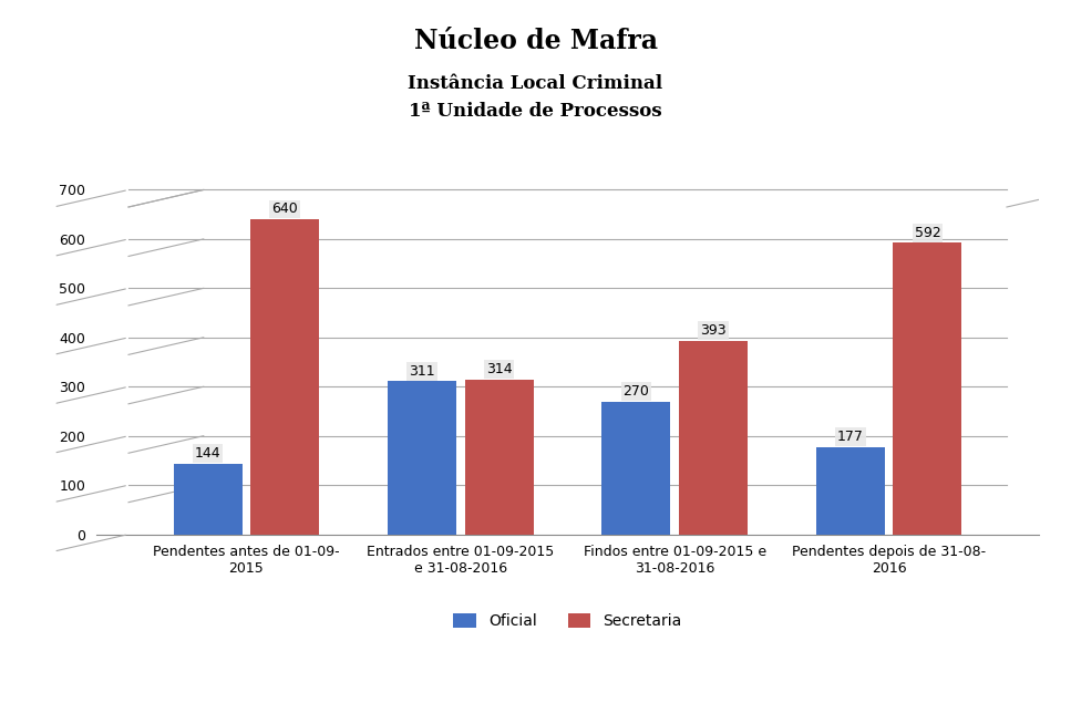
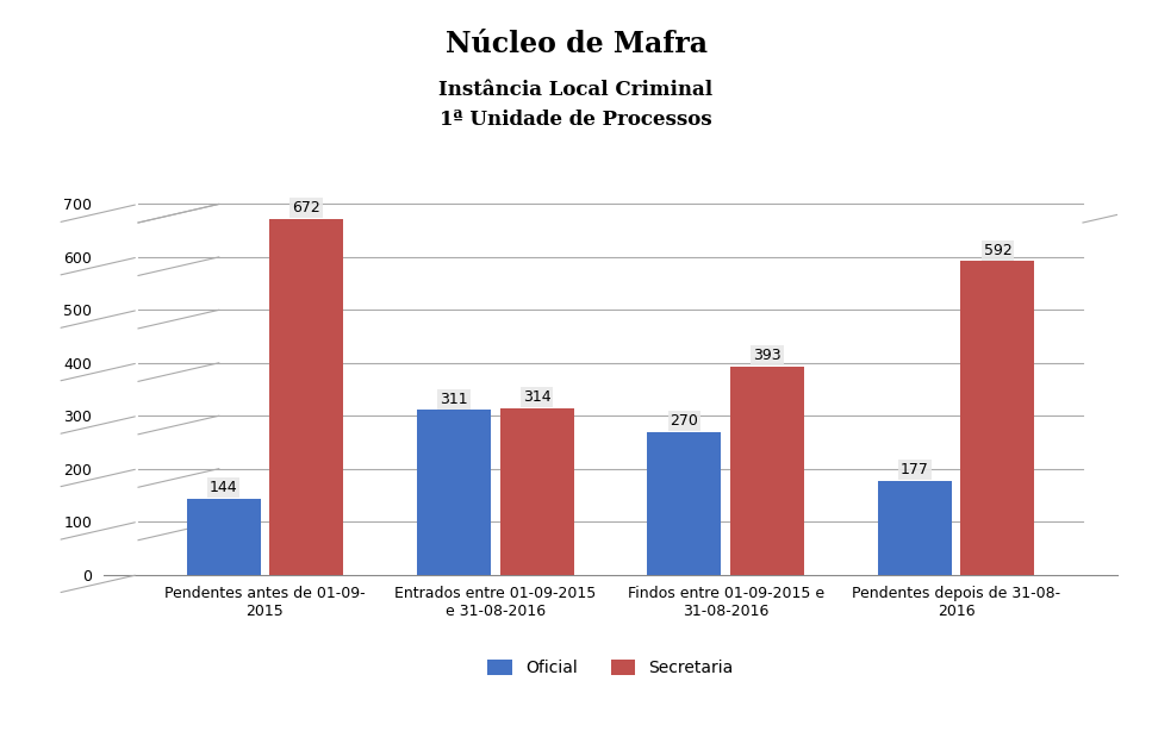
Secretaria/Pendentes antes de 01-09- 2015: 640 -> 672
